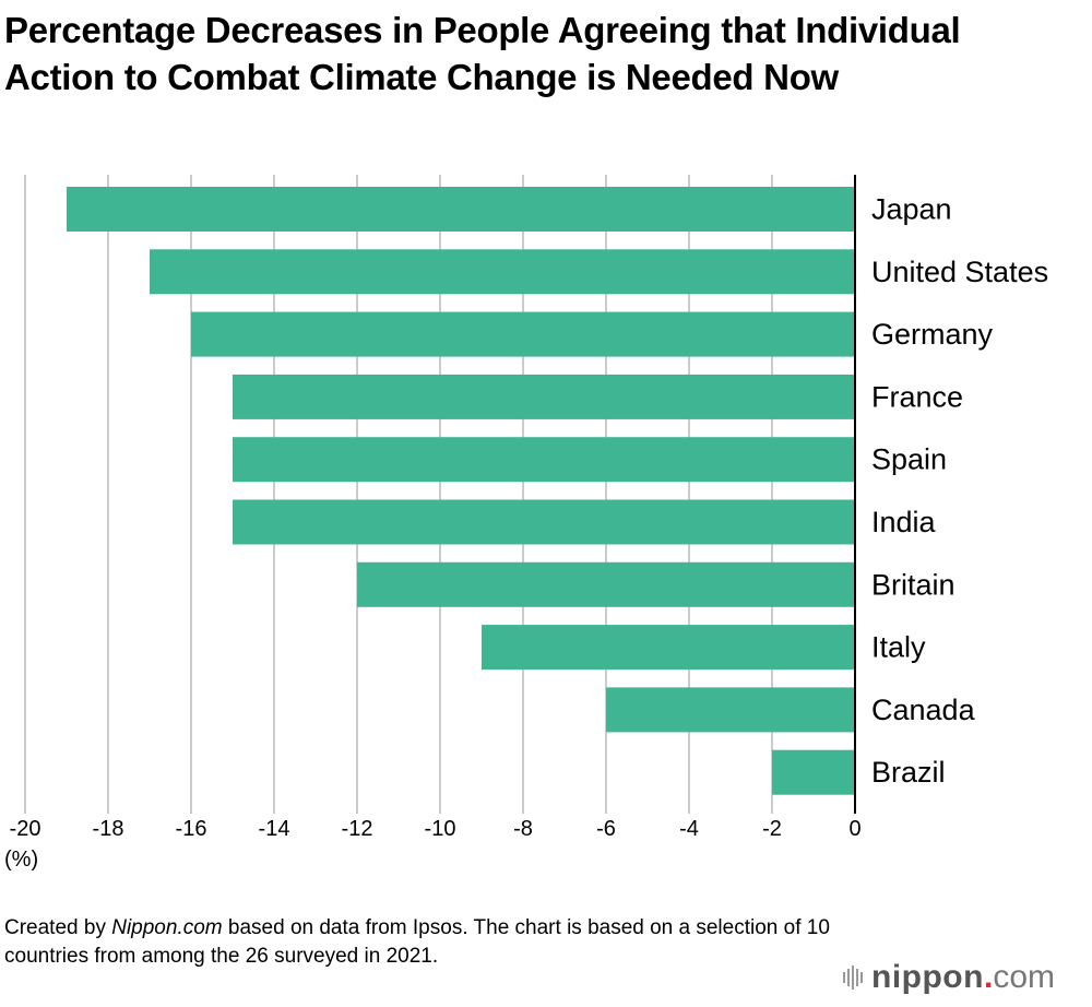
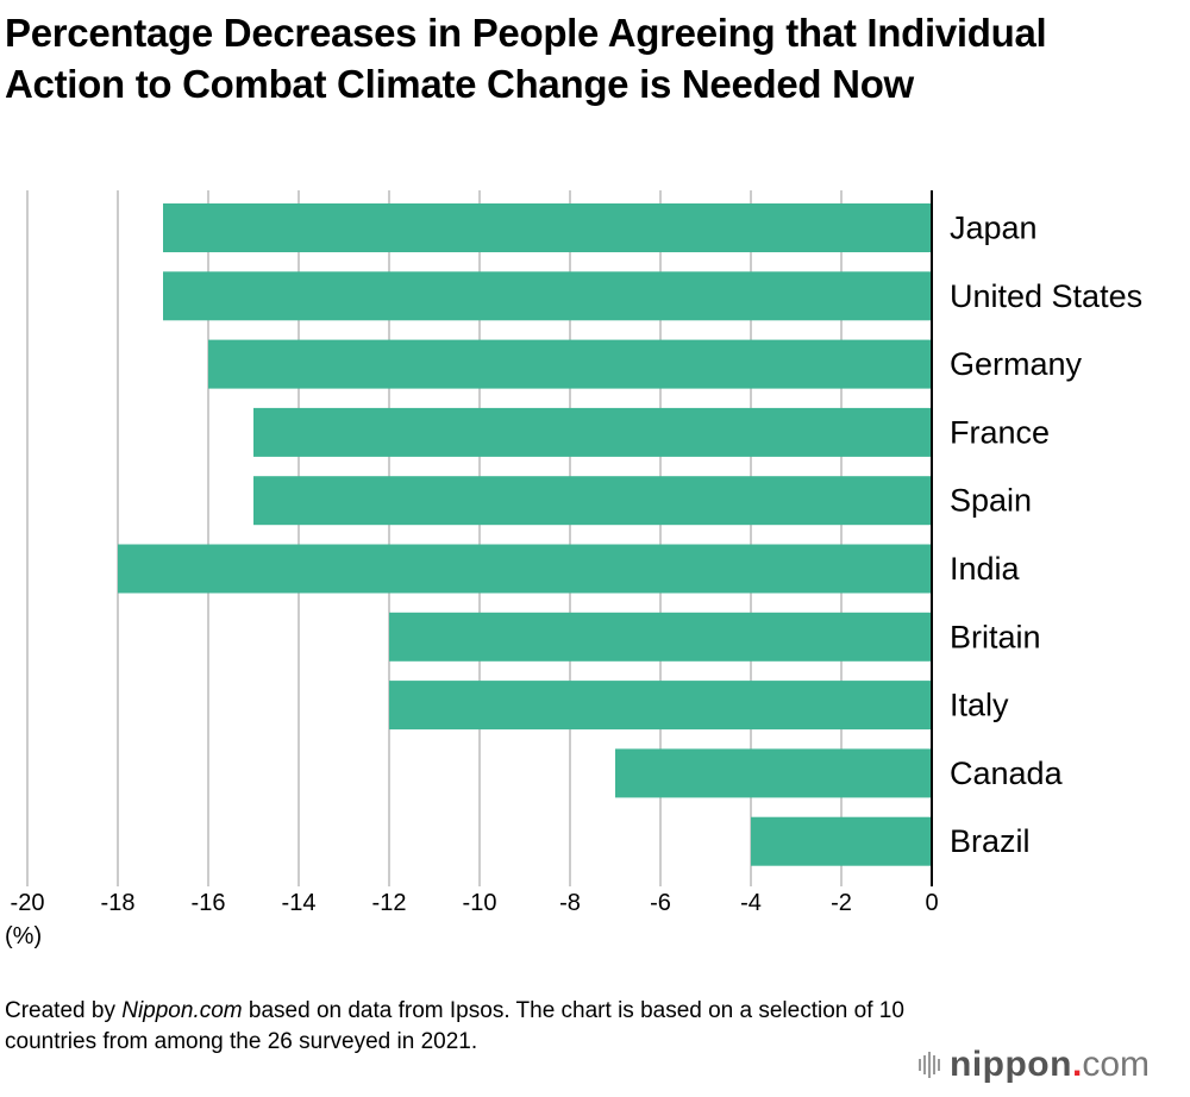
Japan: -19 -> -17
India: -15 -> -18
Italy: -9 -> -12
Canada: -6 -> -7
Brazil: -2 -> -4
